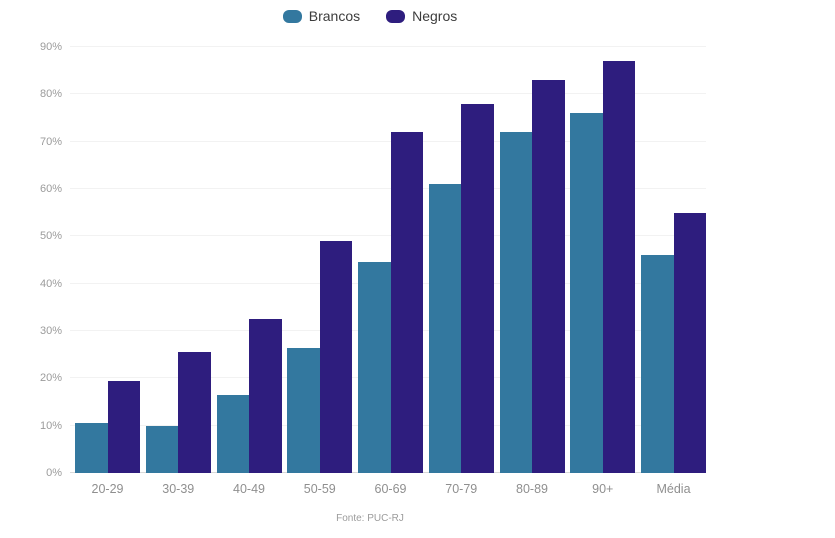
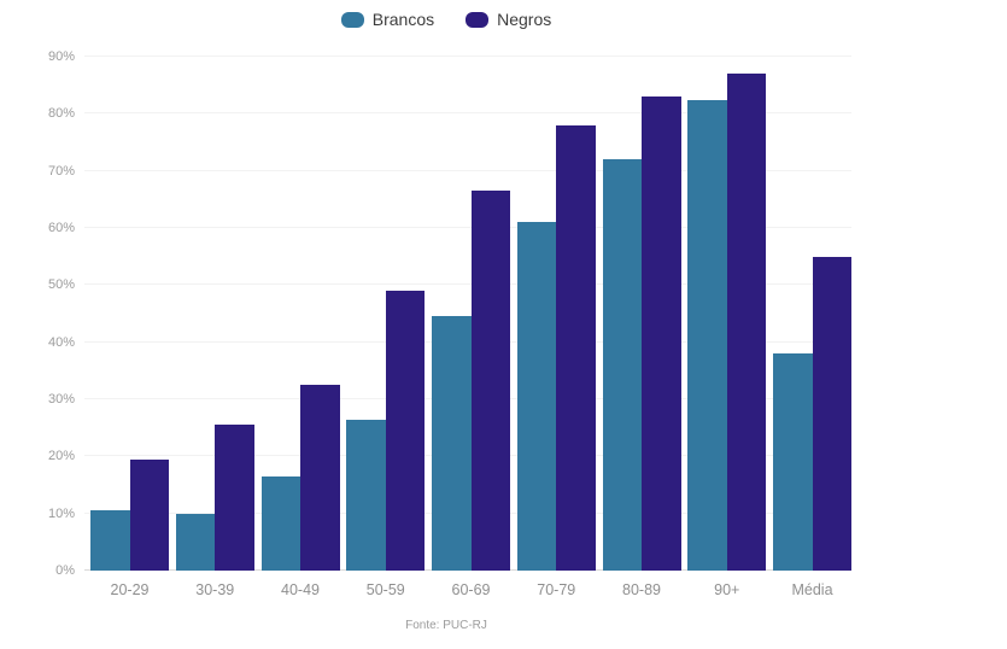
Negros/60-69: 72% -> 66%
Brancos/90+: 76% -> 82%
Brancos/Média: 46% -> 38%
